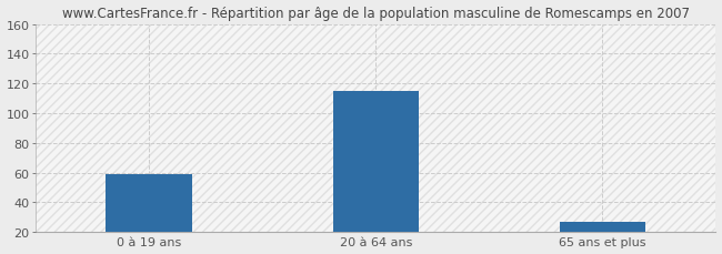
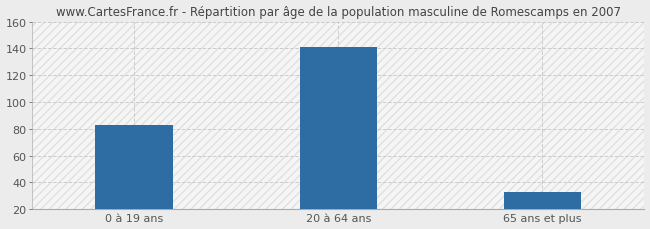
0 à 19 ans: 59 -> 83
20 à 64 ans: 115 -> 141
65 ans et plus: 27 -> 33
